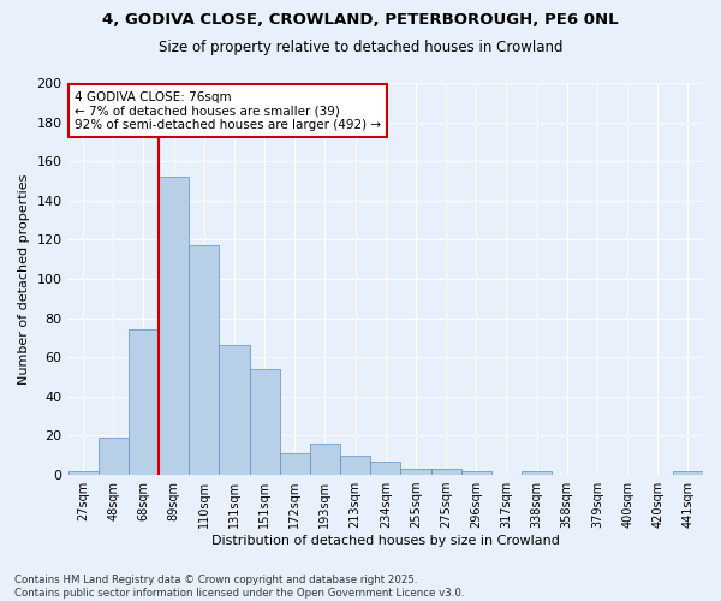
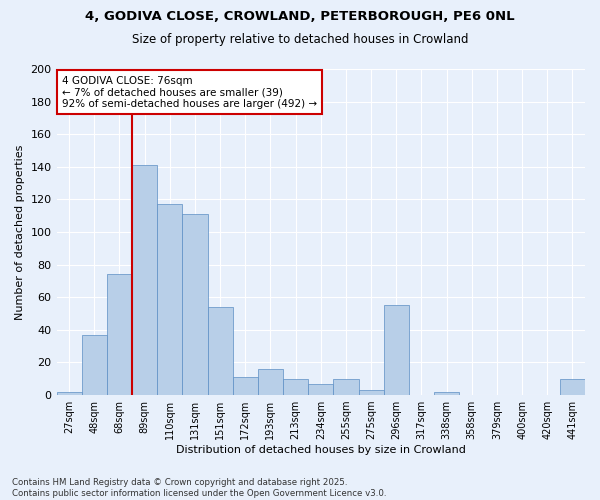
48sqm: 19 -> 37
89sqm: 152 -> 141
131sqm: 66 -> 111
255sqm: 3 -> 10
296sqm: 2 -> 55
441sqm: 2 -> 10
